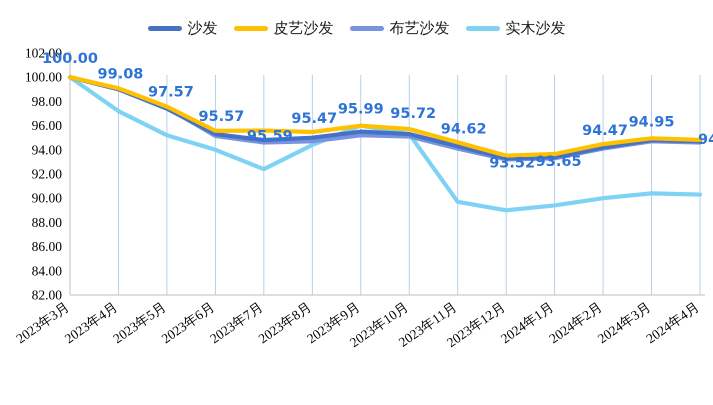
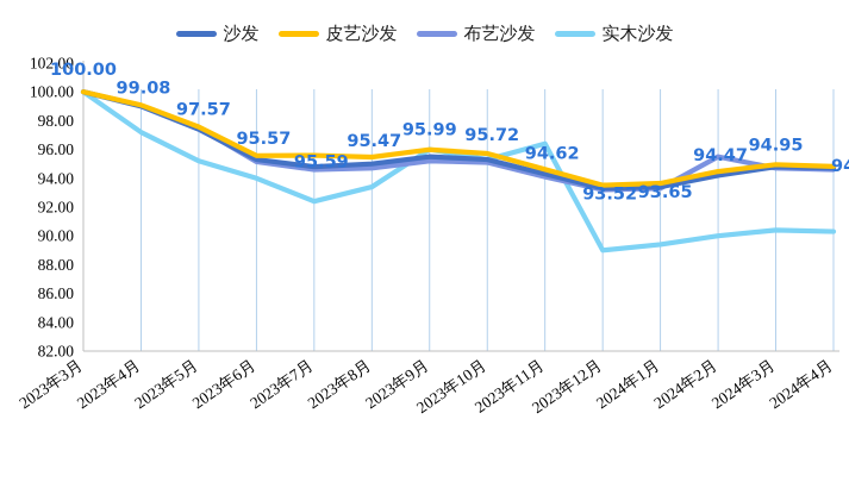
实木沙发/2023年8月: 94.4 -> 93.4
实木沙发/2023年11月: 89.7 -> 96.4
布艺沙发/2024年2月: 94.1 -> 95.5
